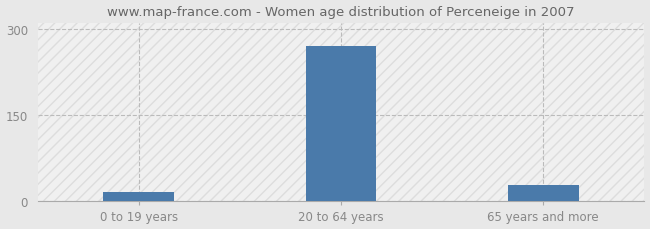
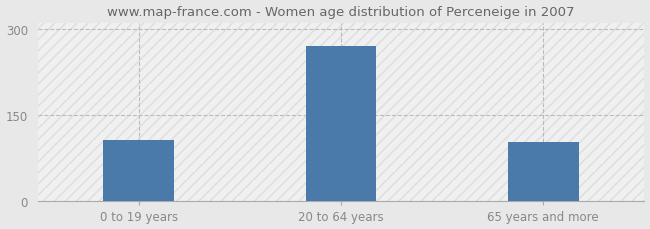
0 to 19 years: 16 -> 107
65 years and more: 28 -> 103
